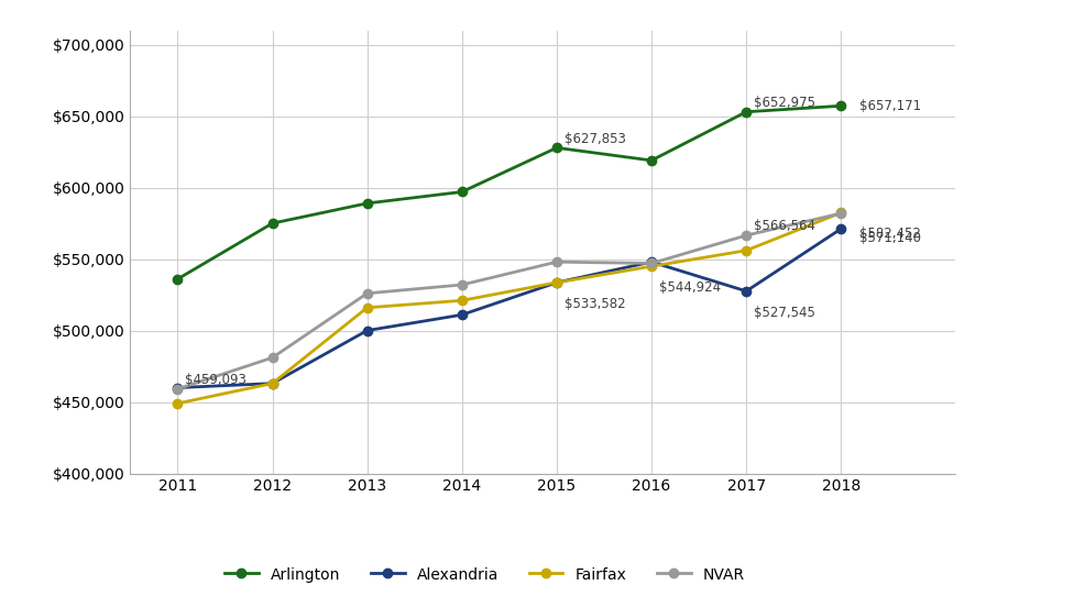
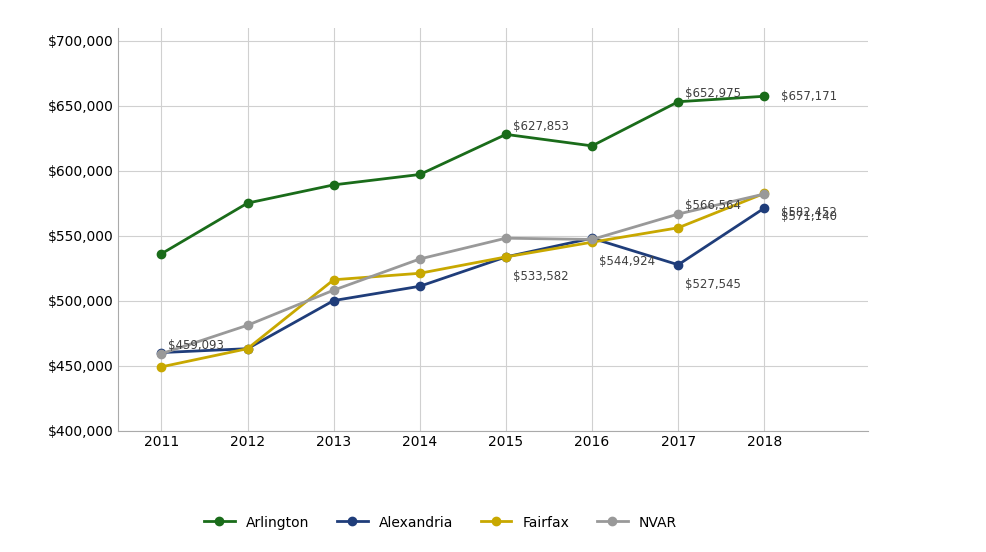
NVAR/2013: $526,000 -> $508,000
